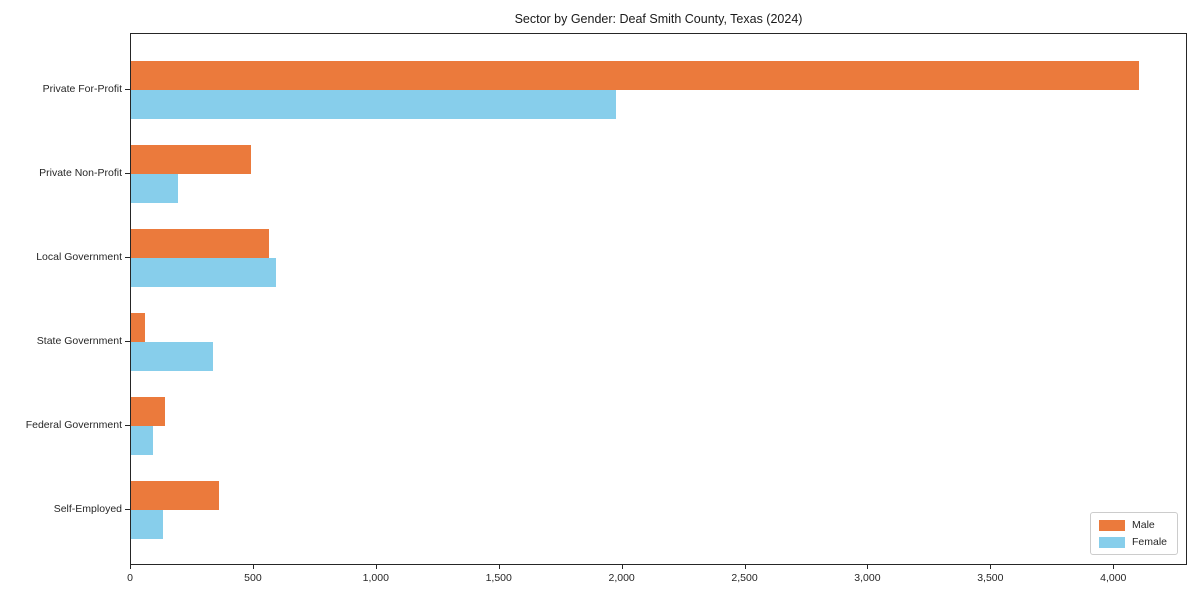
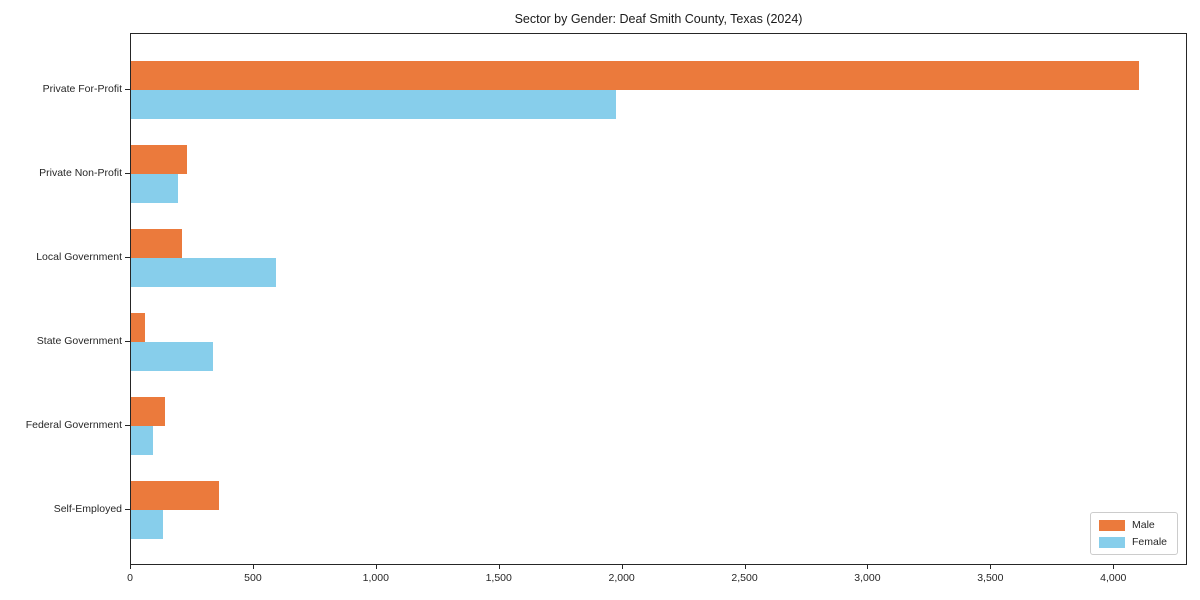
Male/Private Non-Profit: 490 -> 230
Male/Local Government: 560 -> 210
